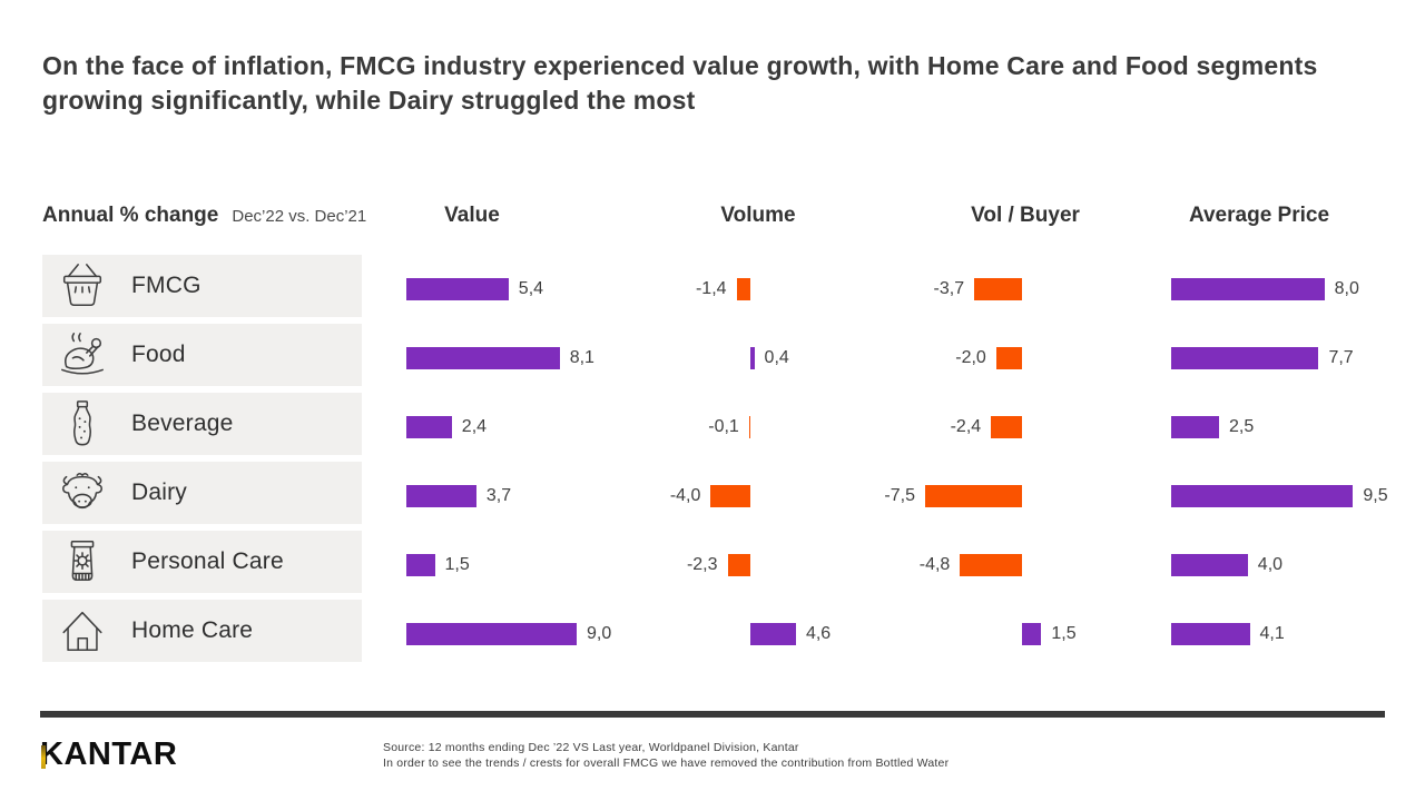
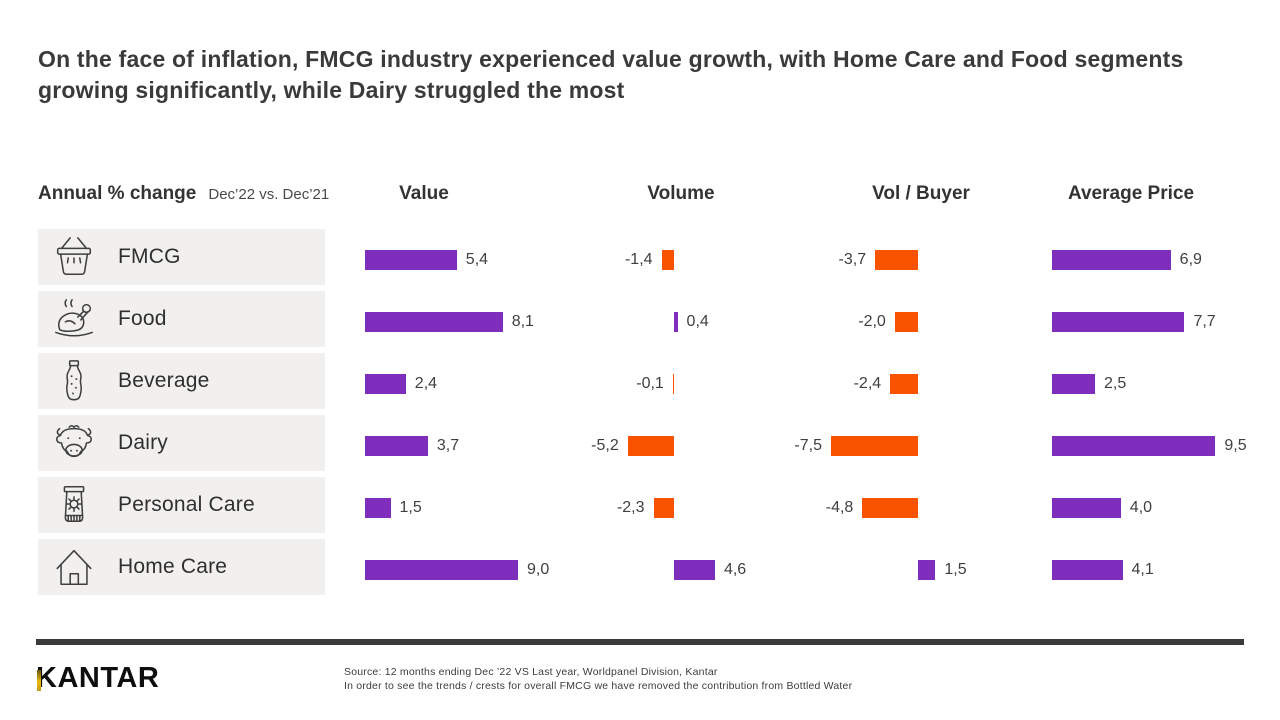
Average Price/FMCG: 8,0 -> 6,9
Volume/Dairy: -4,0 -> -5,2
